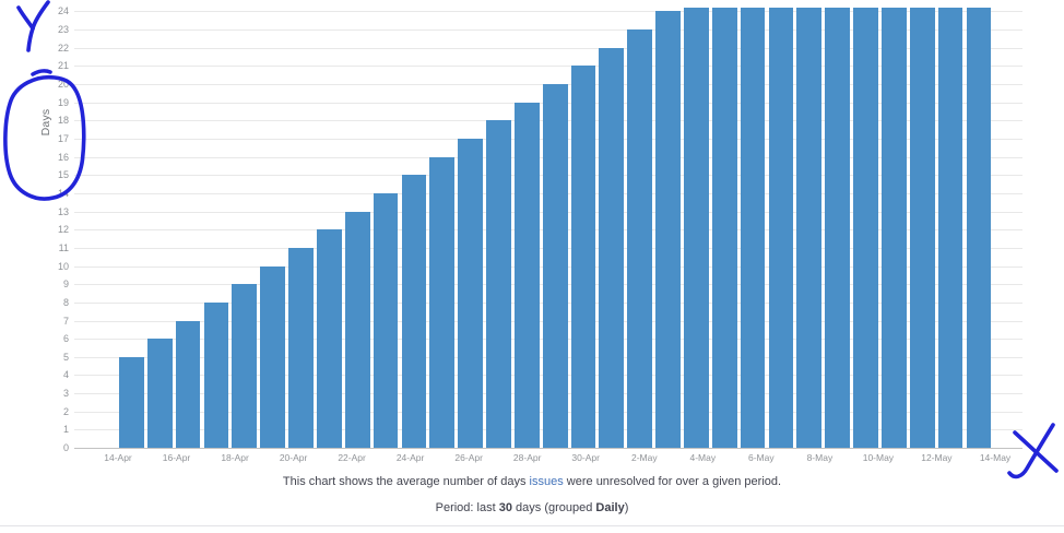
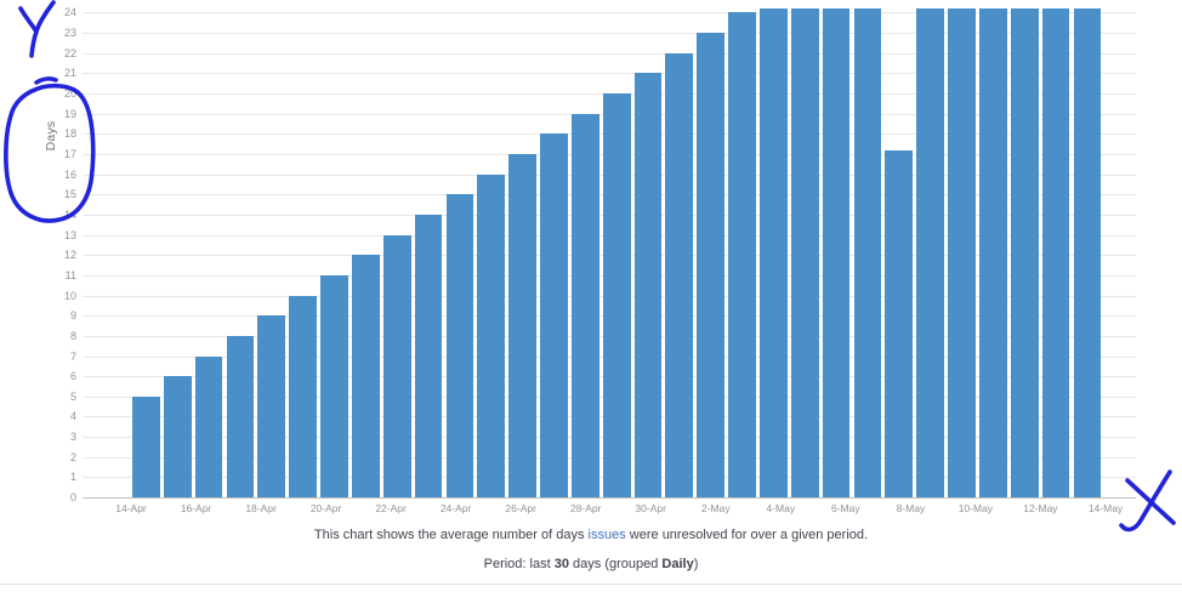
8-May: 24.2 -> 17.2
